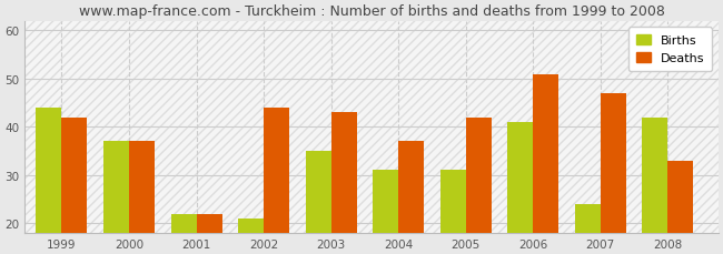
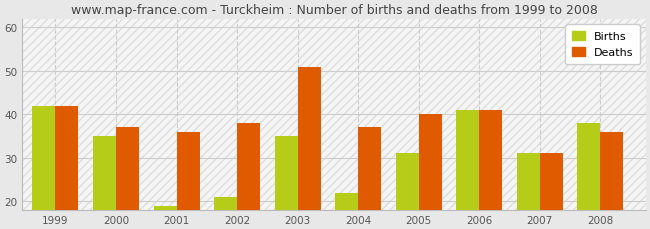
Births/1999: 44 -> 42
Births/2000: 37 -> 35
Births/2001: 22 -> 19
Deaths/2001: 22 -> 36
Deaths/2002: 44 -> 38
Deaths/2003: 43 -> 51
Births/2004: 31 -> 22
Deaths/2005: 42 -> 40
Deaths/2006: 51 -> 41
Births/2007: 24 -> 31
Deaths/2007: 47 -> 31
Births/2008: 42 -> 38
Deaths/2008: 33 -> 36
